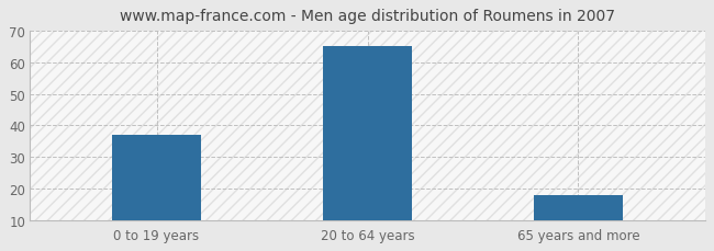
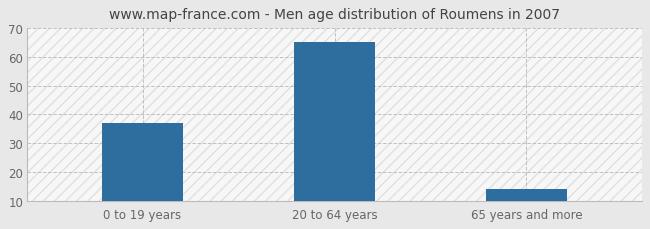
65 years and more: 18 -> 14
